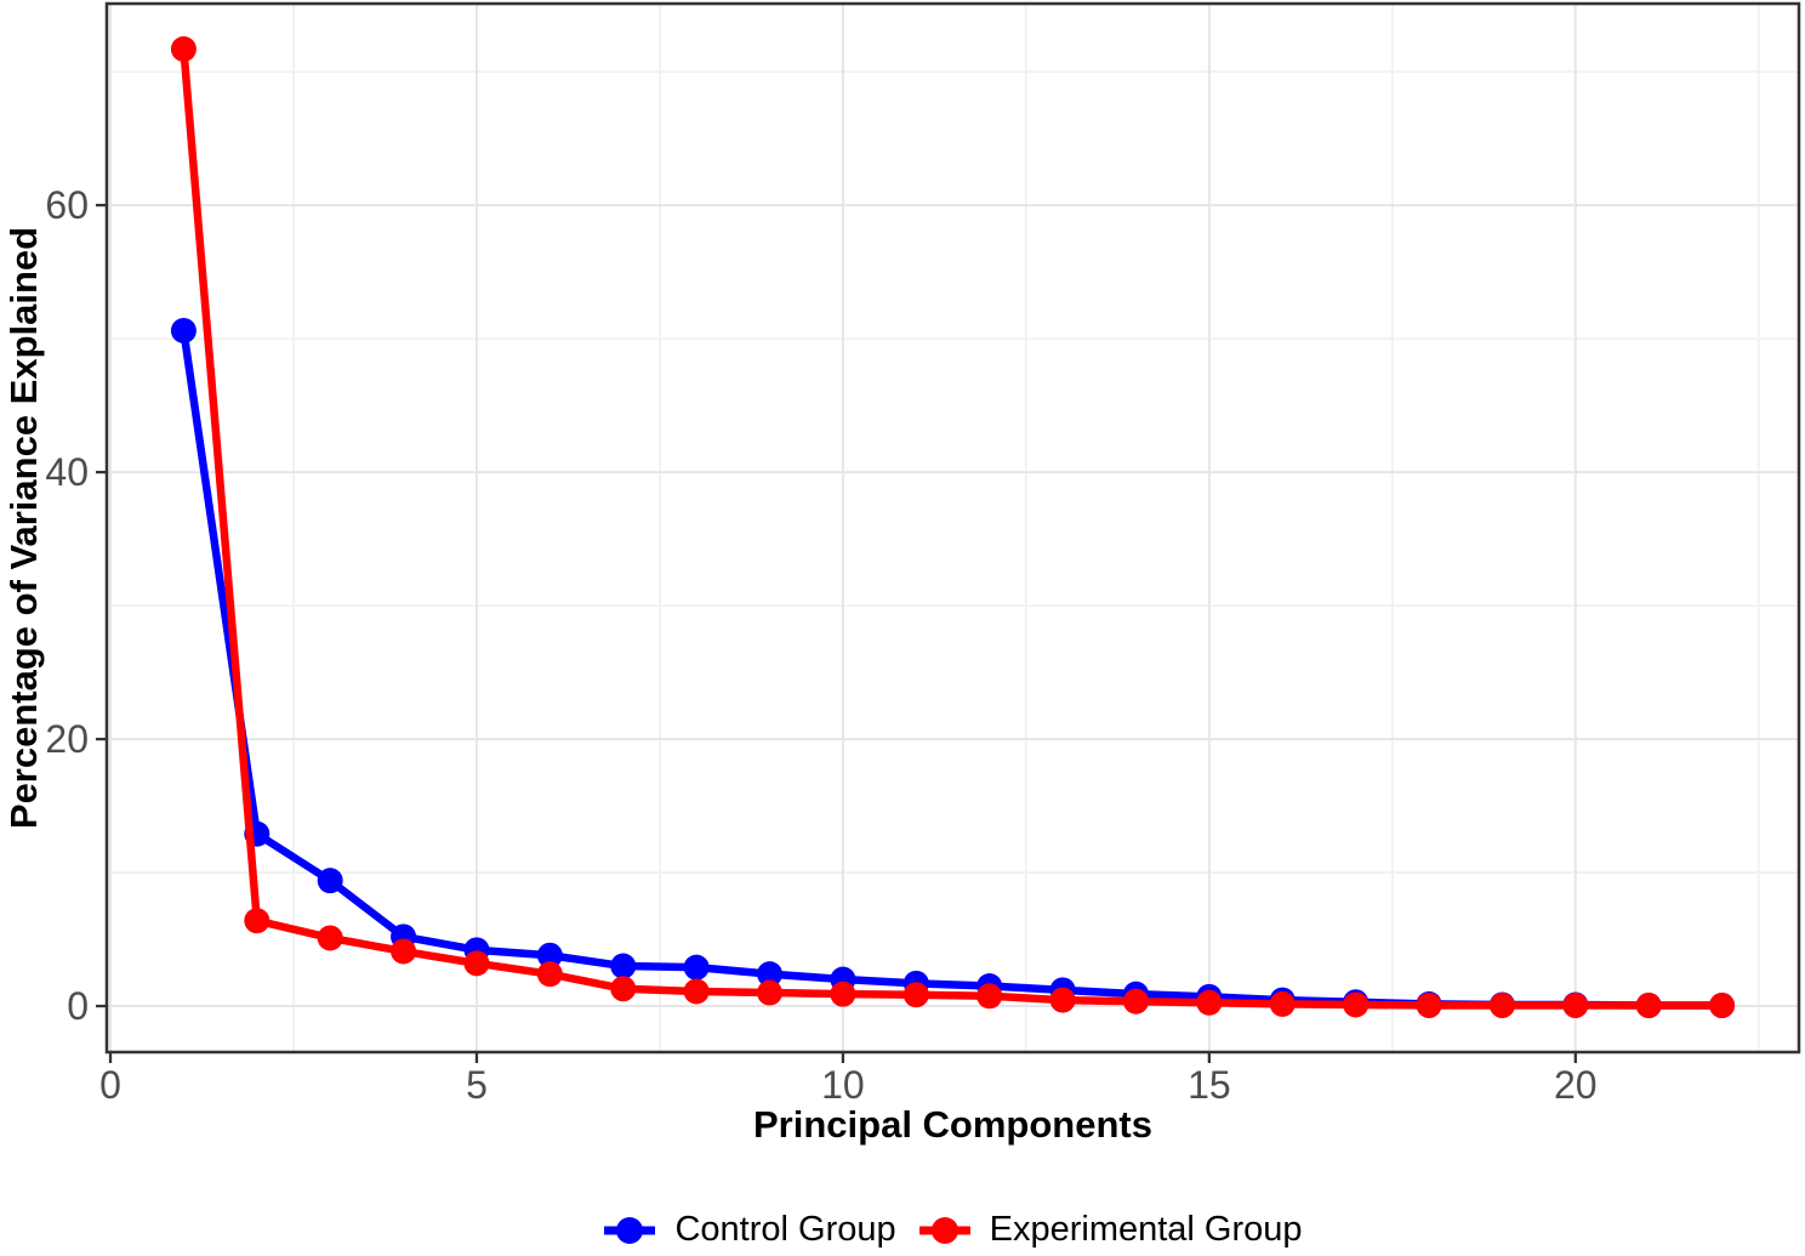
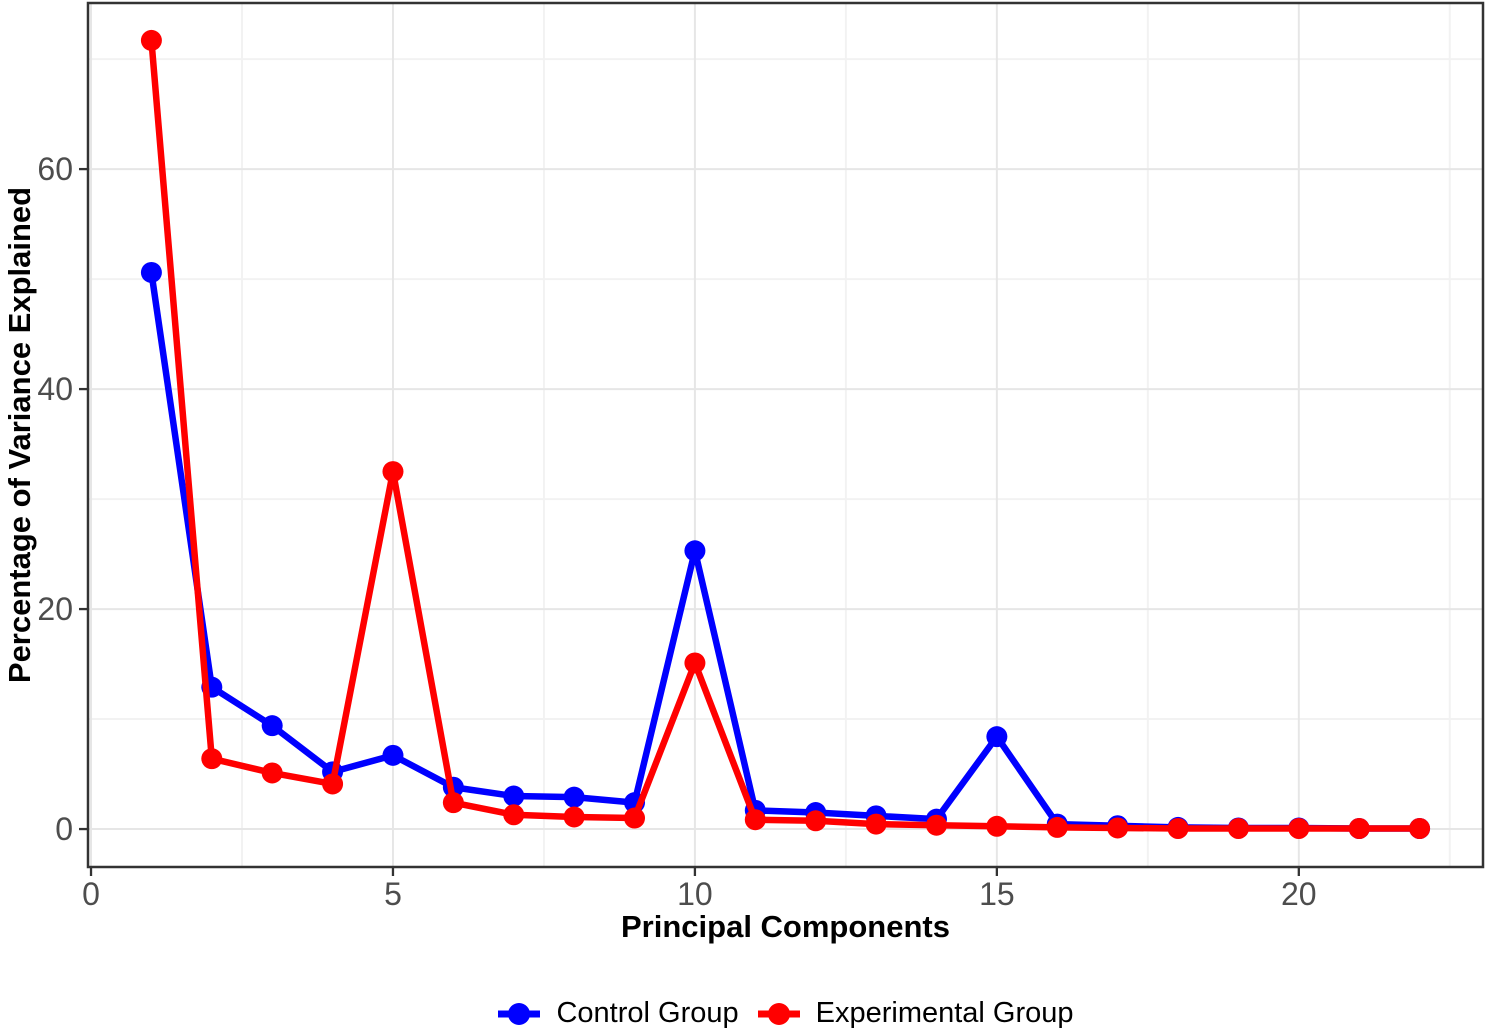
Control Group/5: 4.2 -> 6.7
Experimental Group/5: 3.2 -> 32.5
Control Group/10: 2.0 -> 25.3
Experimental Group/10: 0.9 -> 15.1
Control Group/15: 0.7 -> 8.4
